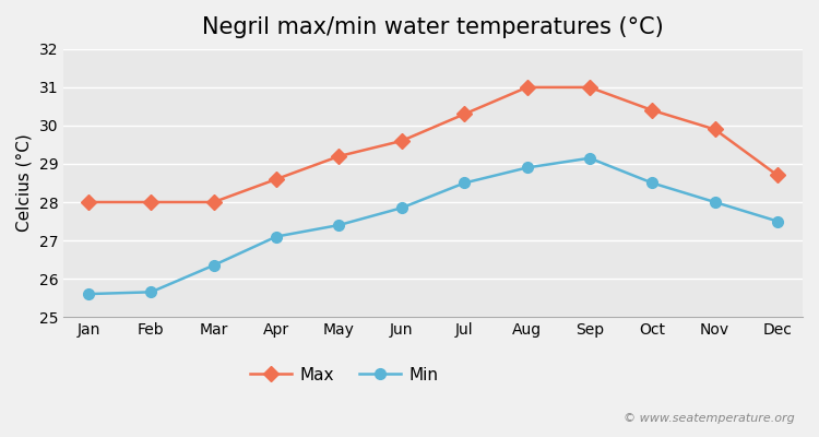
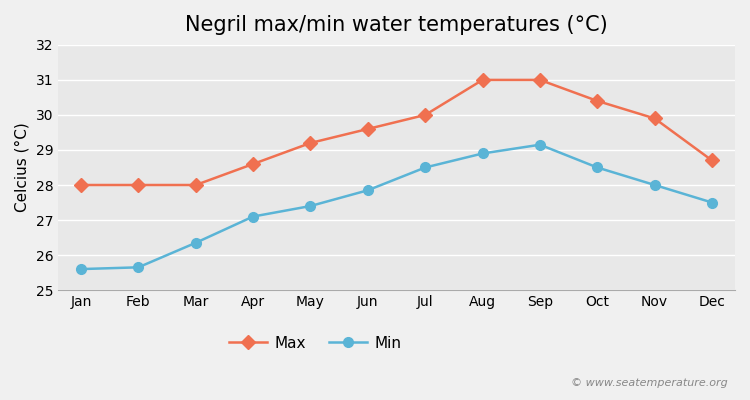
Max/Jul: 30.3 -> 30.0
